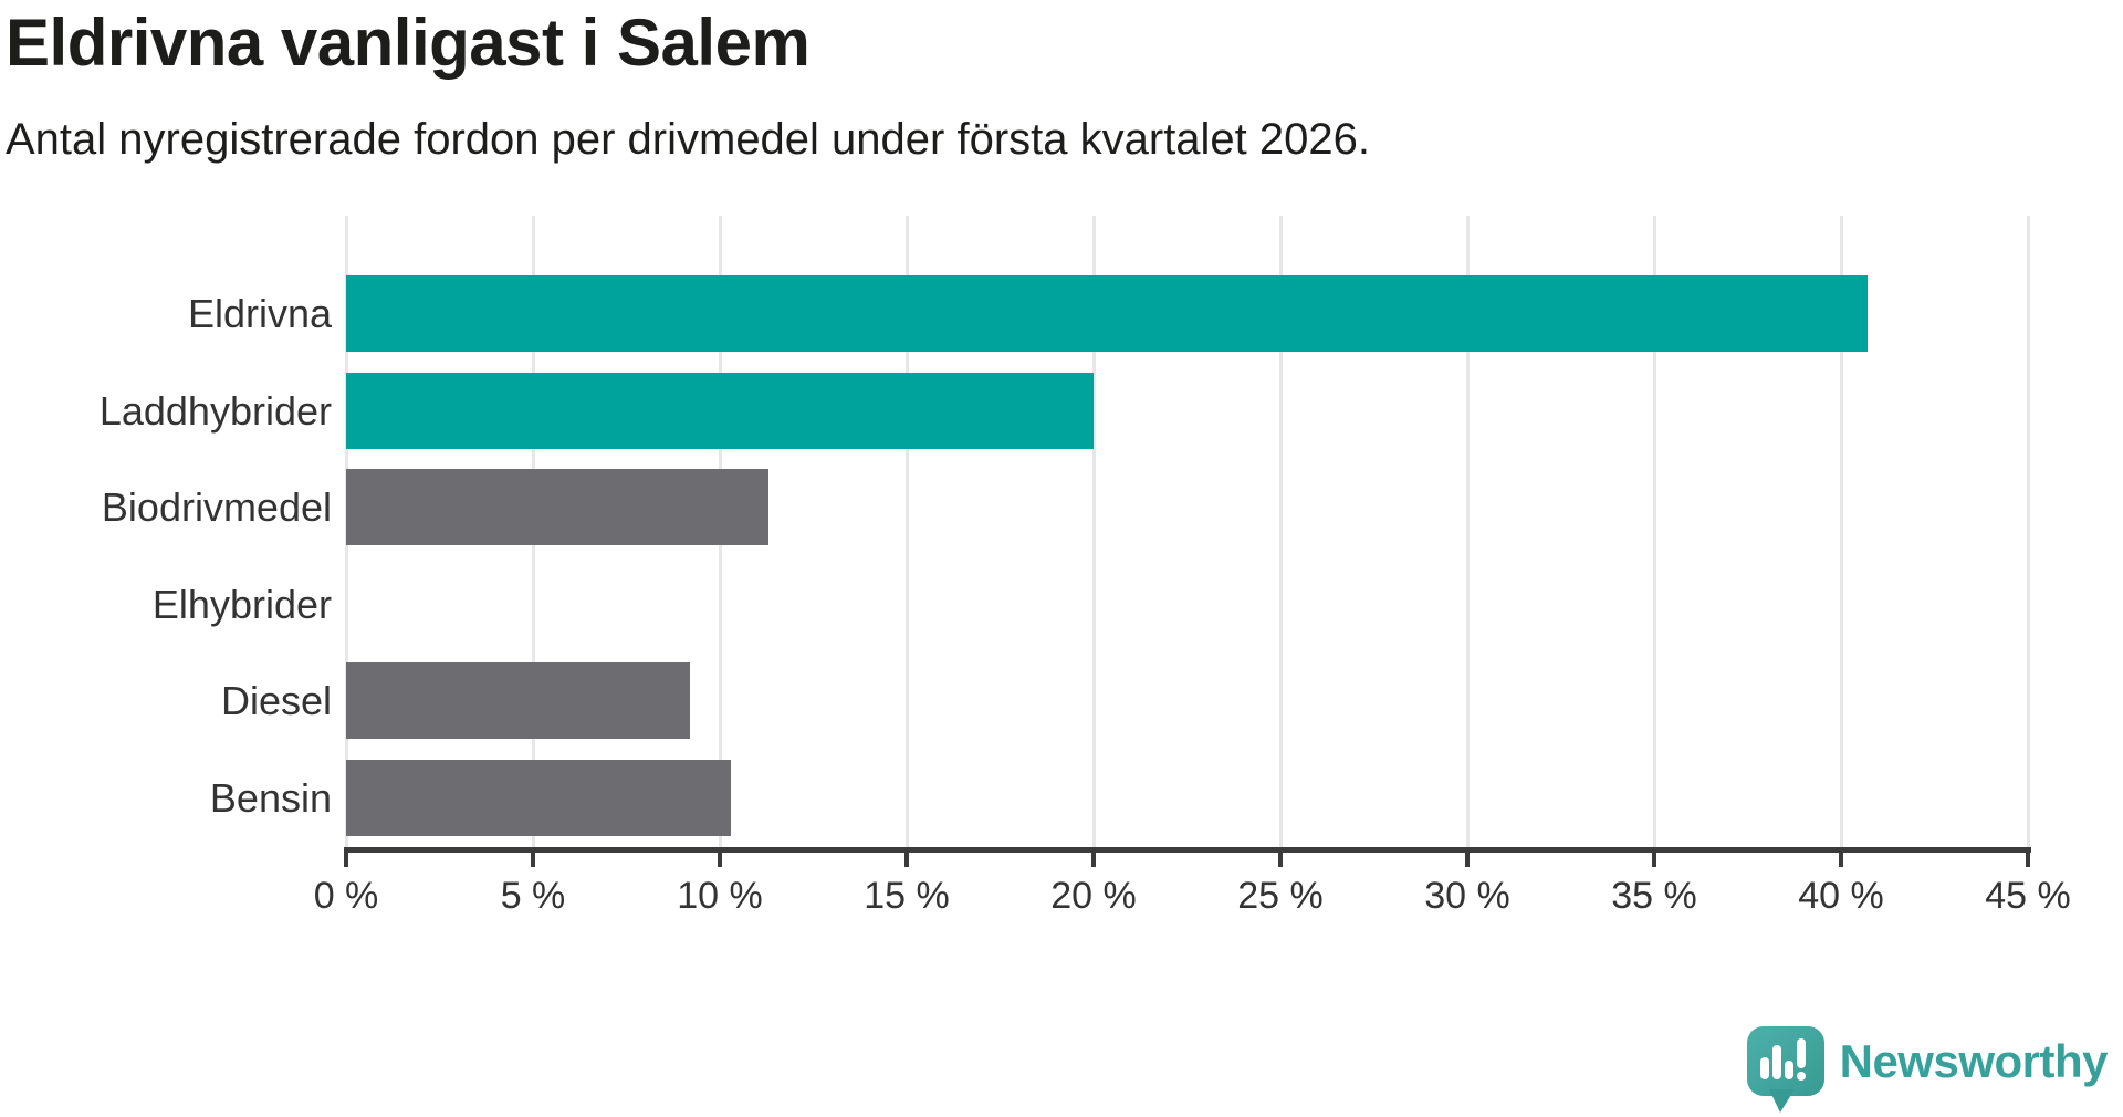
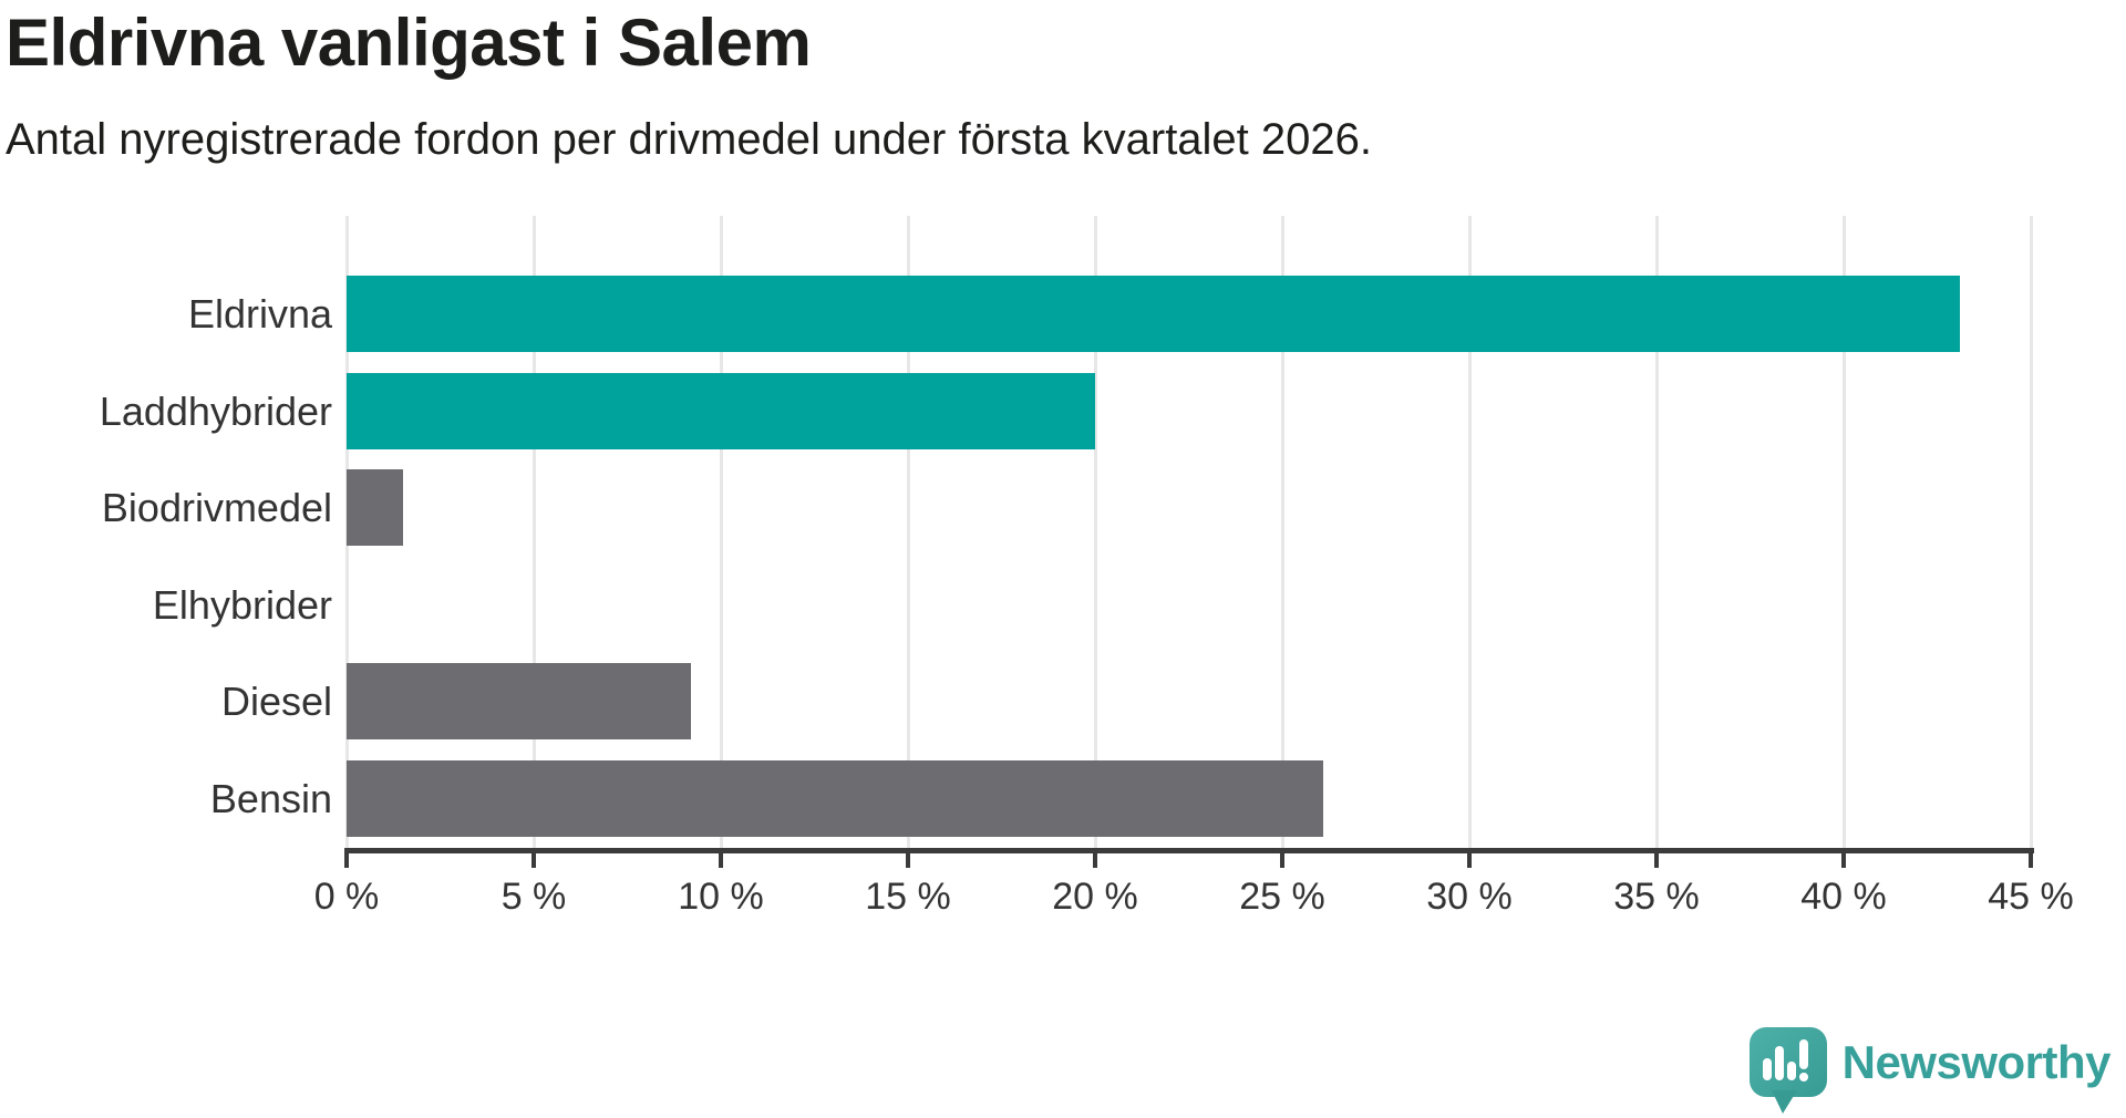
Eldrivna: 40.7% -> 43.1%
Biodrivmedel: 11.3% -> 1.5%
Bensin: 10.3% -> 26.1%
